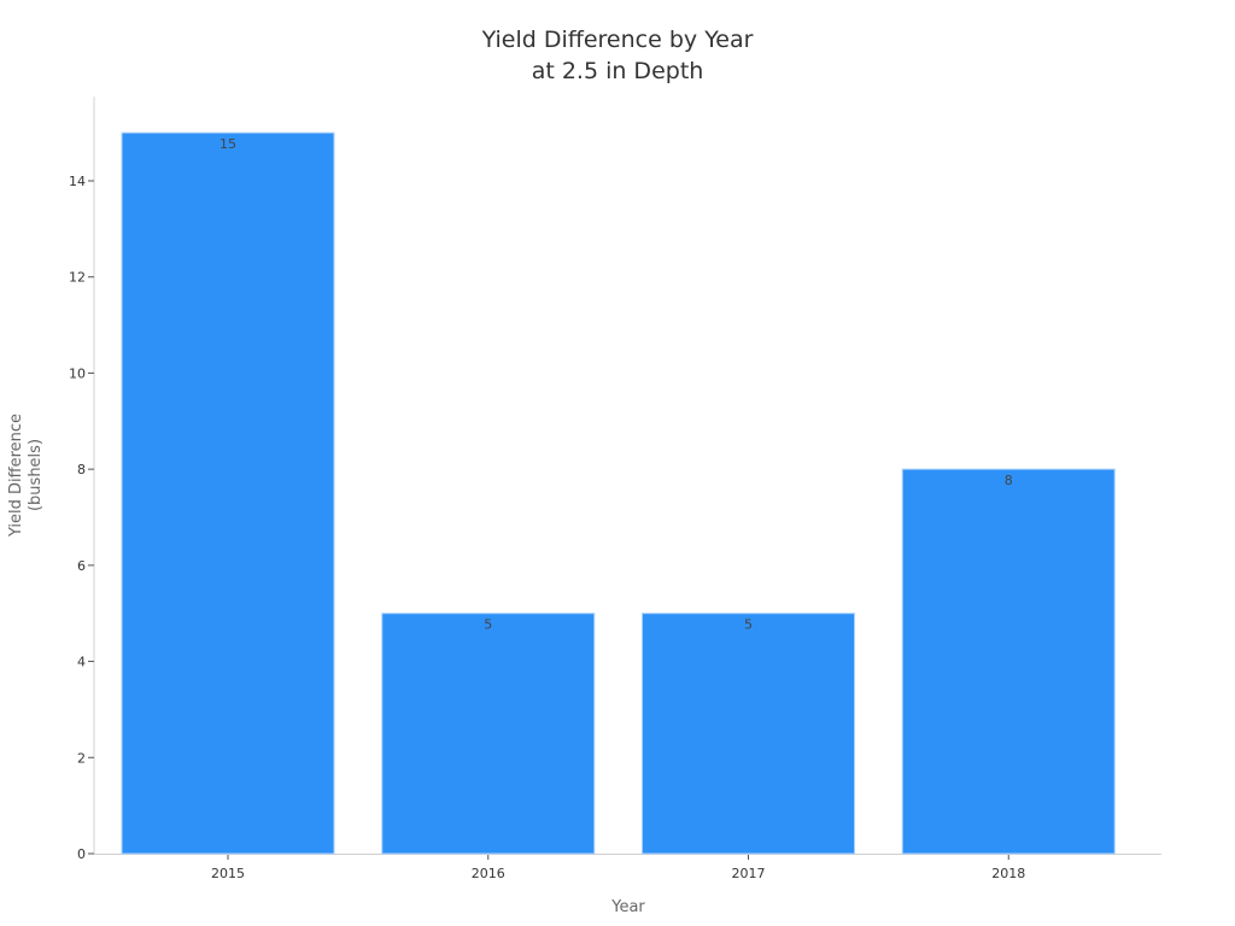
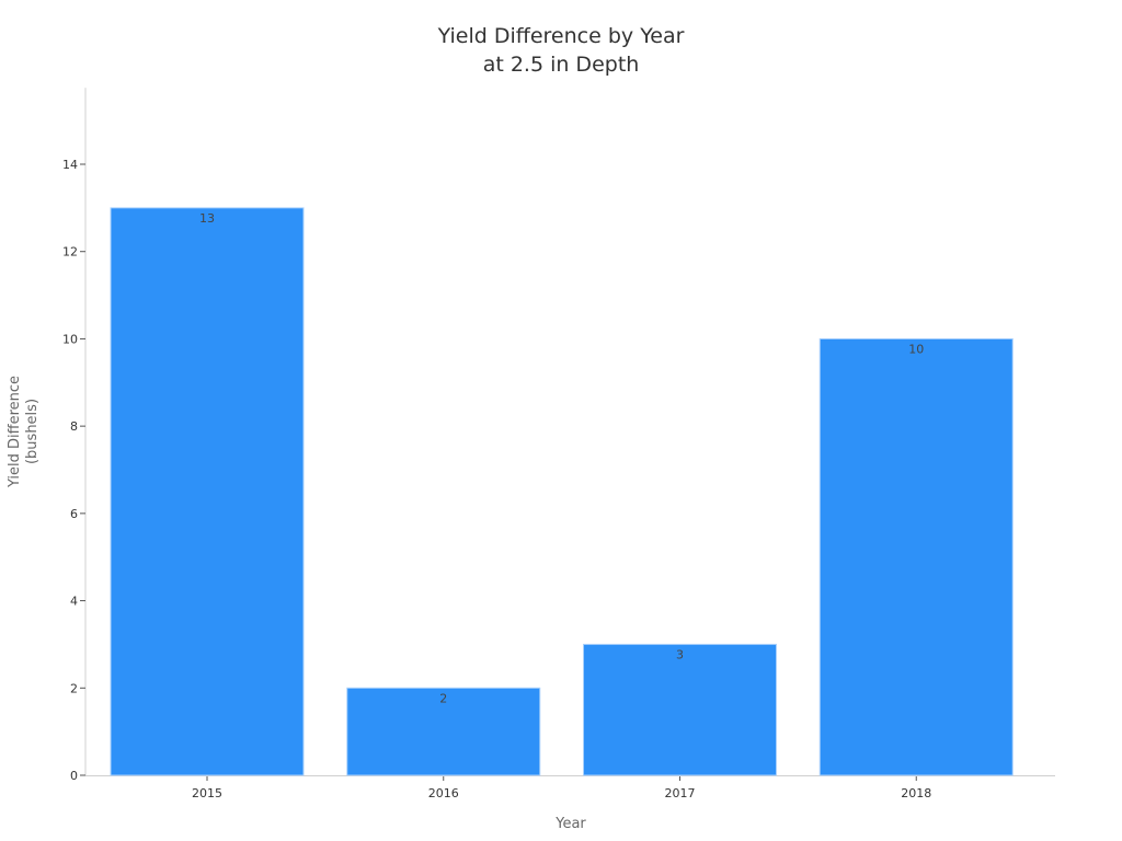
2015: 15 -> 13
2016: 5 -> 2
2017: 5 -> 3
2018: 8 -> 10
